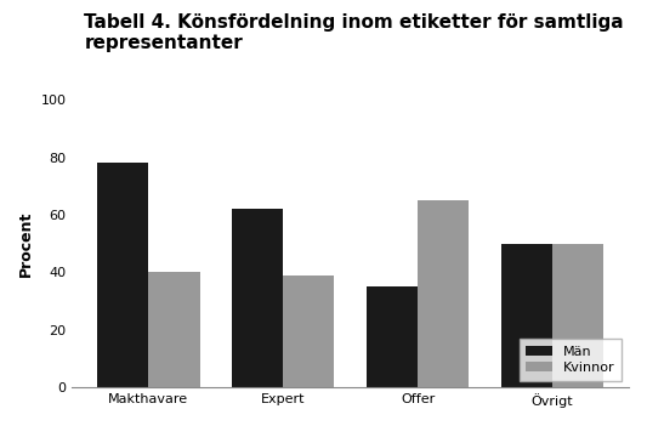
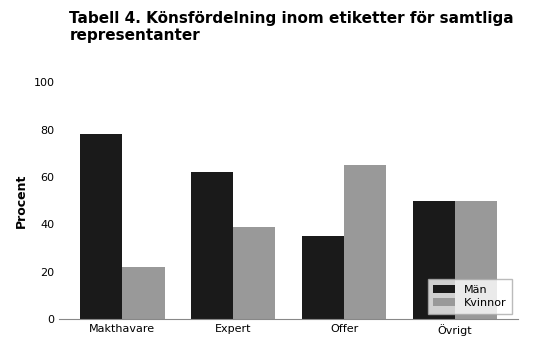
Kvinnor/Makthavare: 40 -> 22
